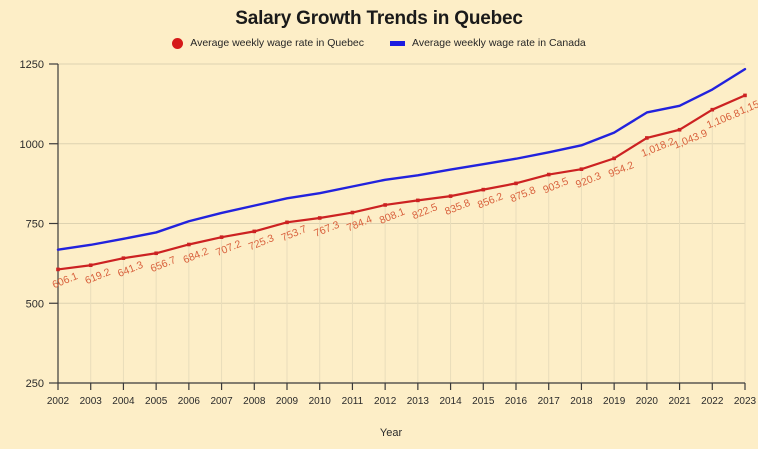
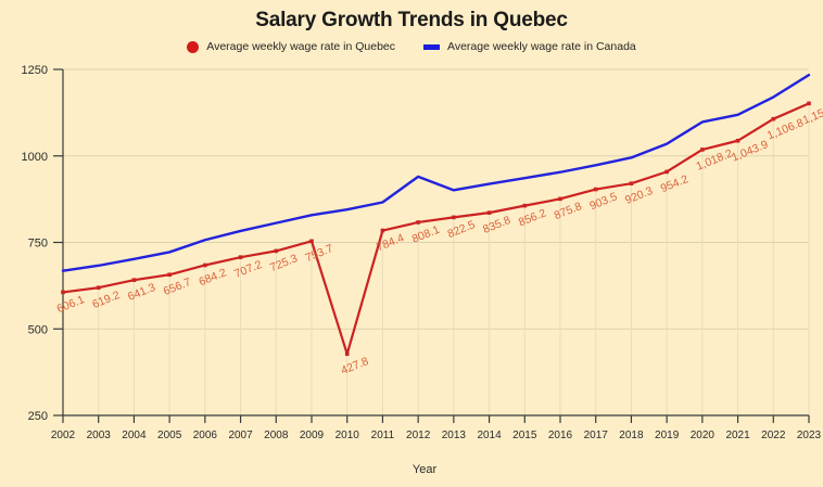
Average weekly wage rate in Quebec/2010: 767.3 -> 427.8
Average weekly wage rate in Canada/2012: 890 -> 940
